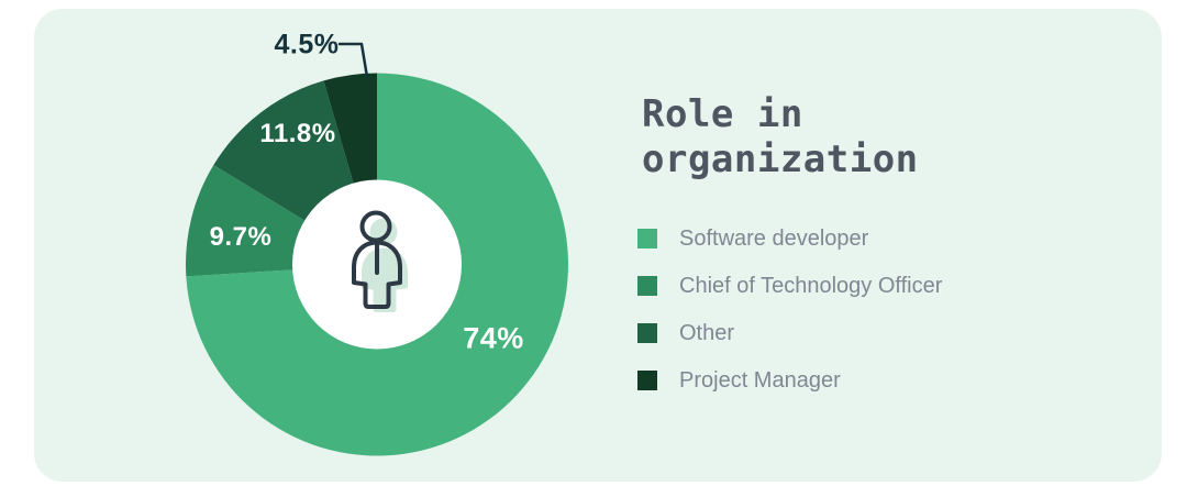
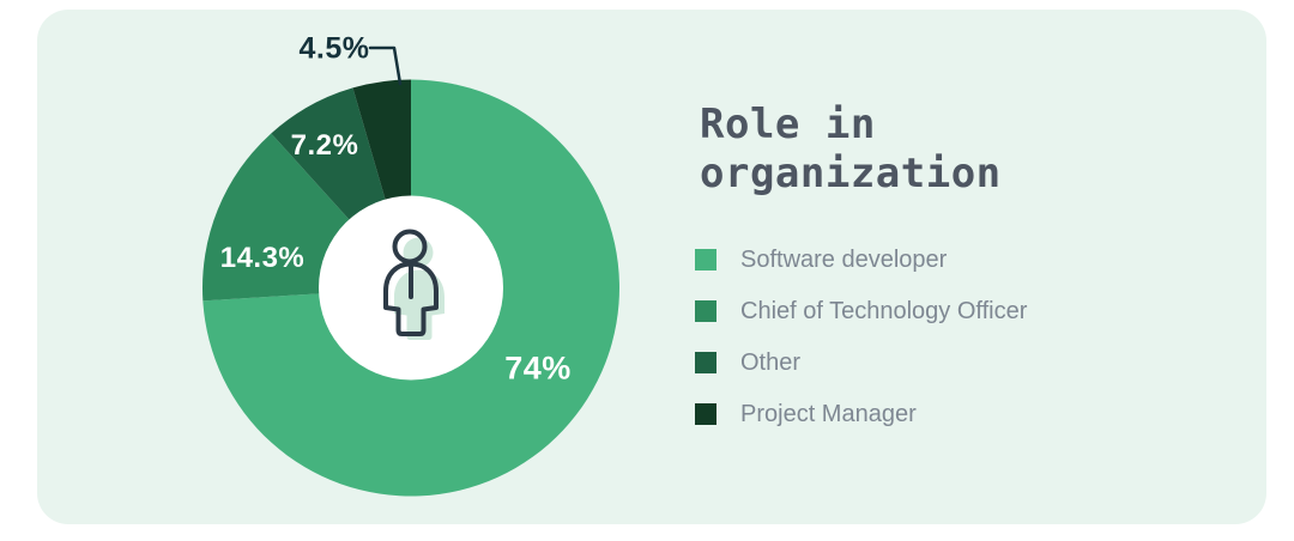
Chief of Technology Officer: 9.7% -> 14.3%
Other: 11.8% -> 7.2%
